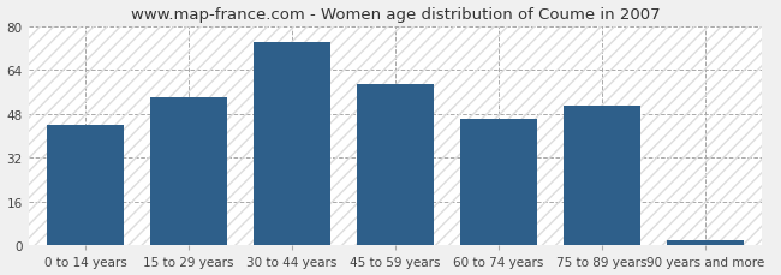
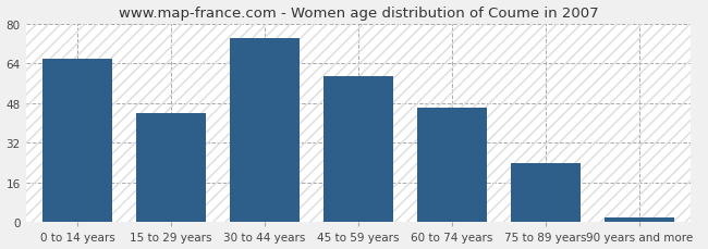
0 to 14 years: 44 -> 66
15 to 29 years: 54 -> 44
75 to 89 years: 51 -> 24
